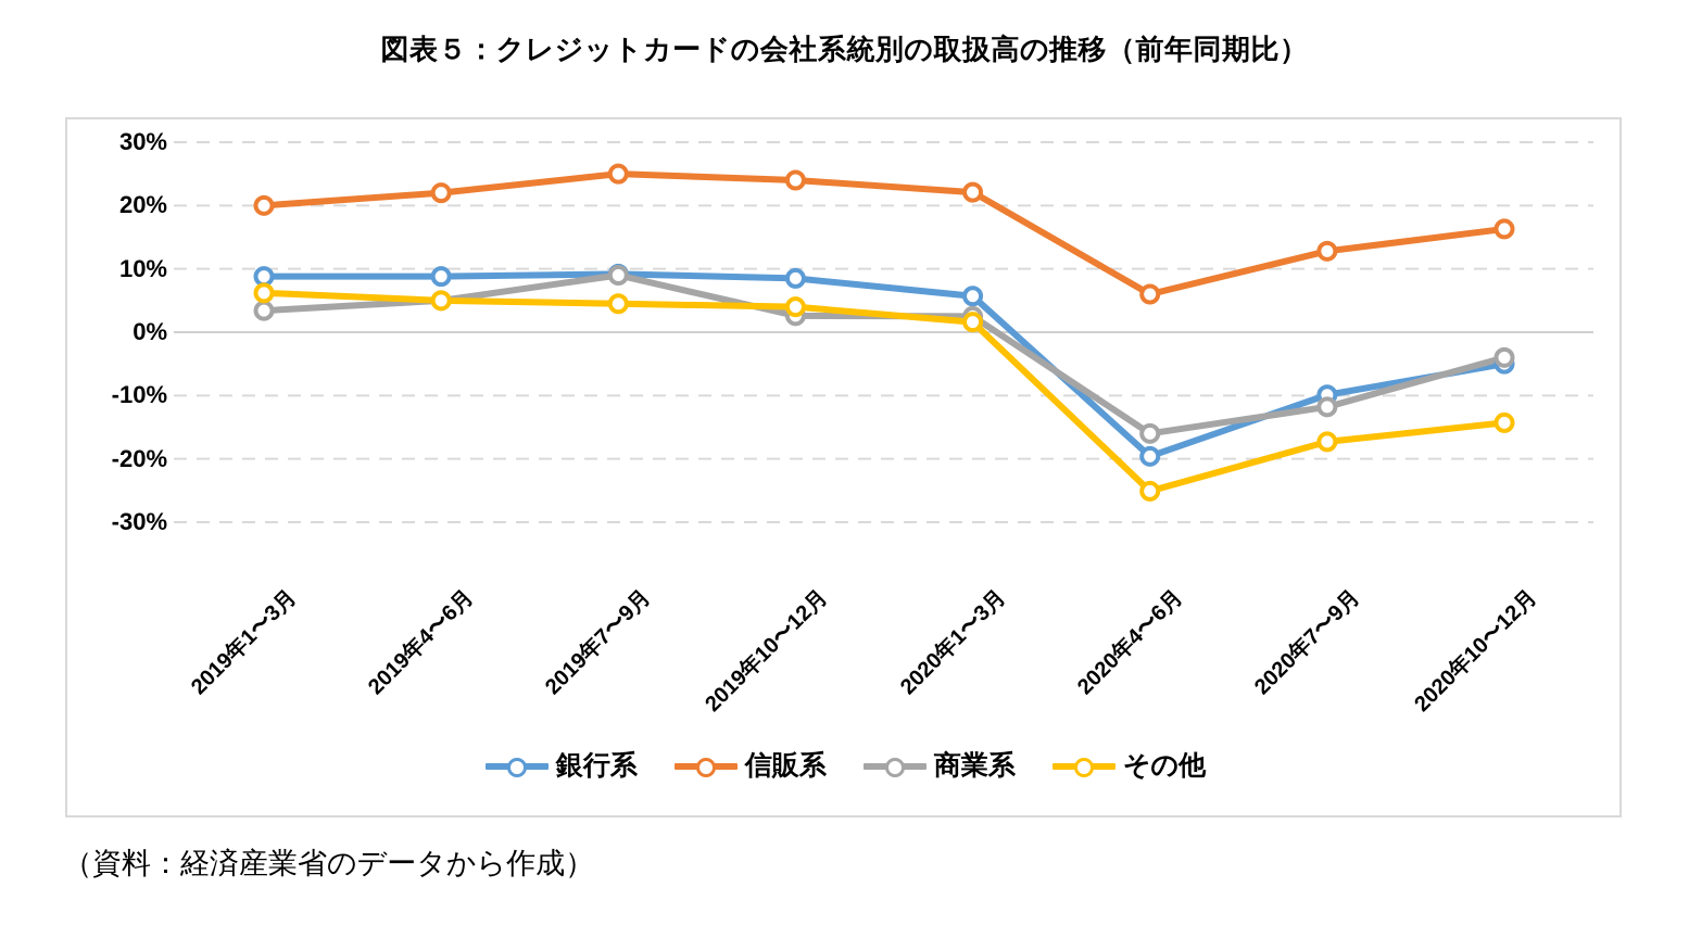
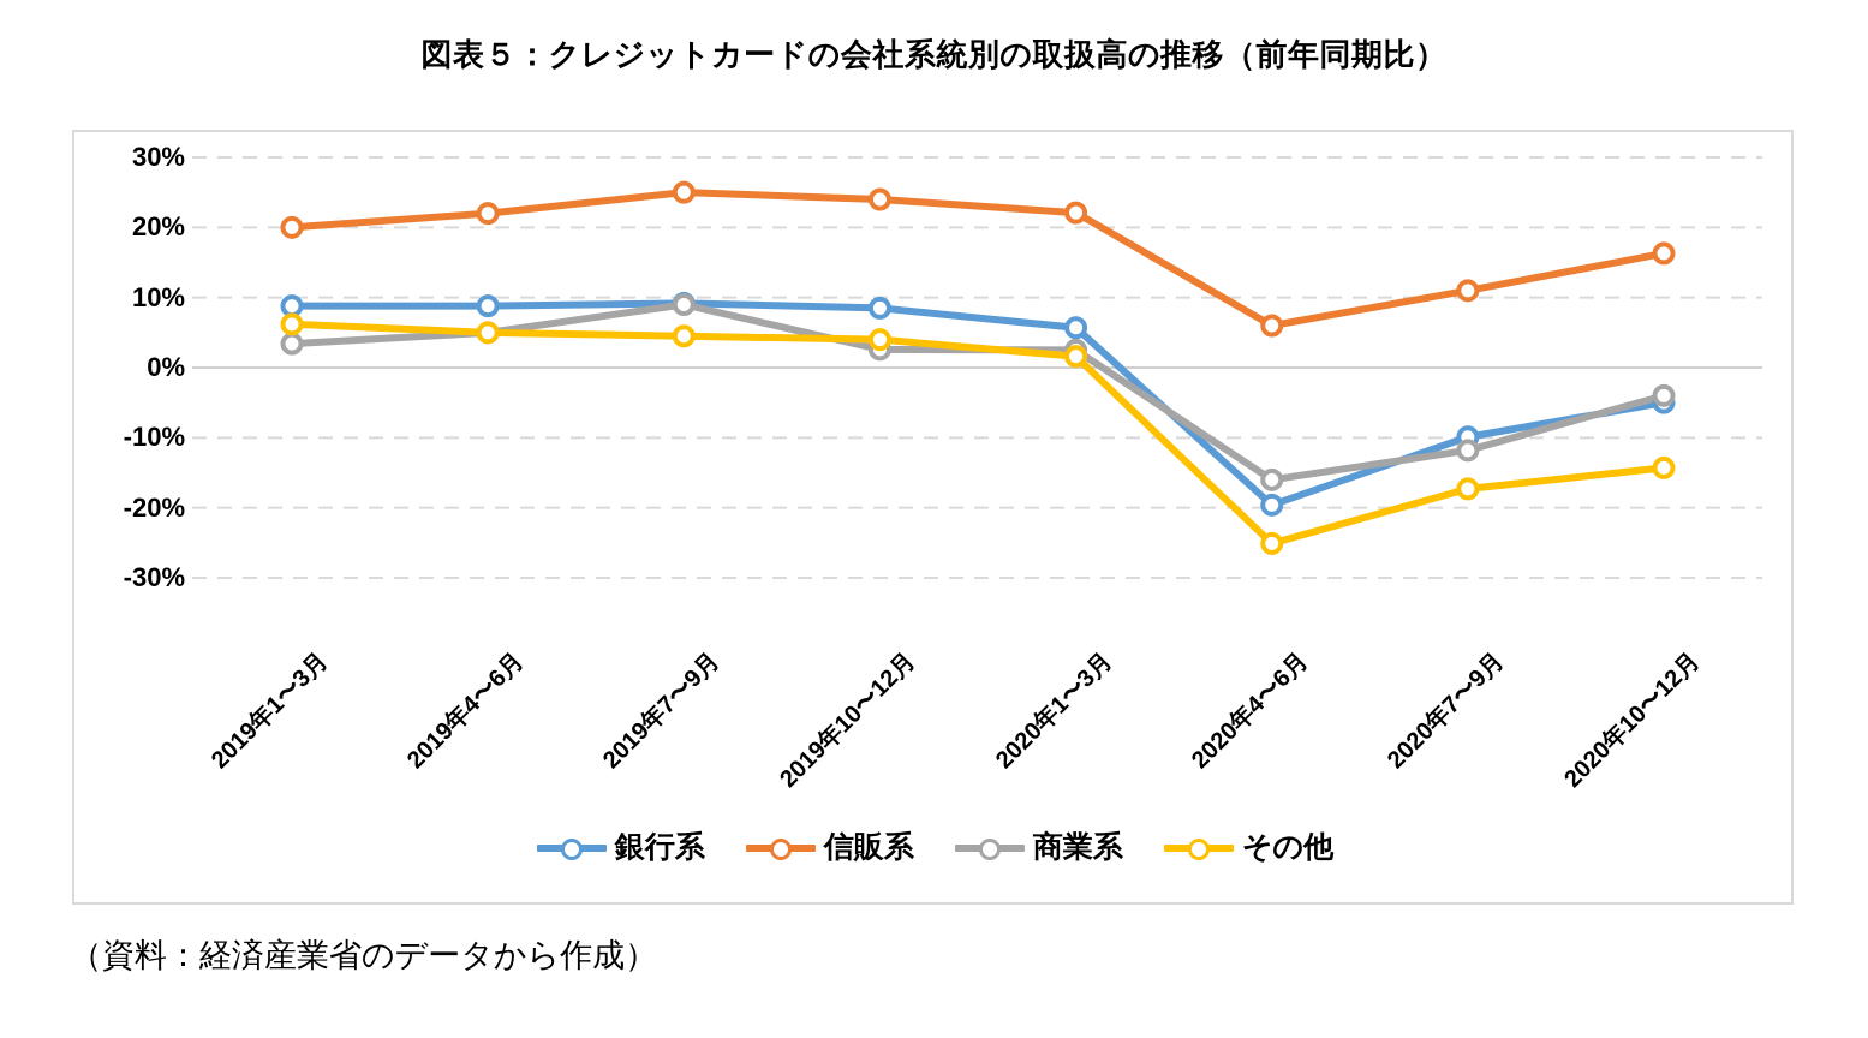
信販系/2020年7〜9月: 13% -> 11%
